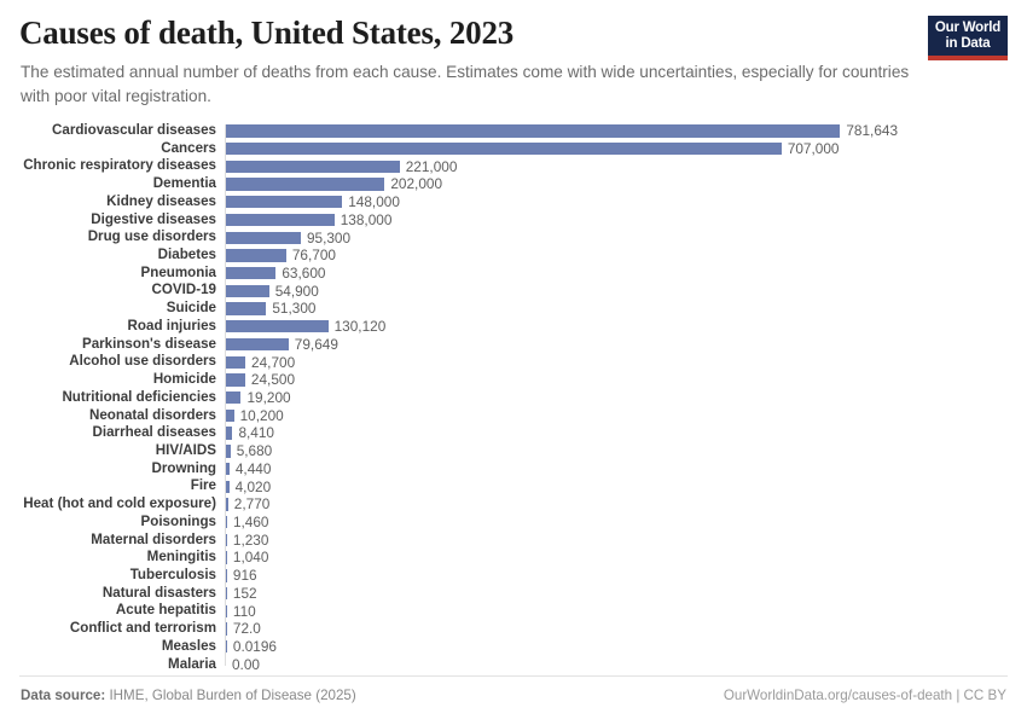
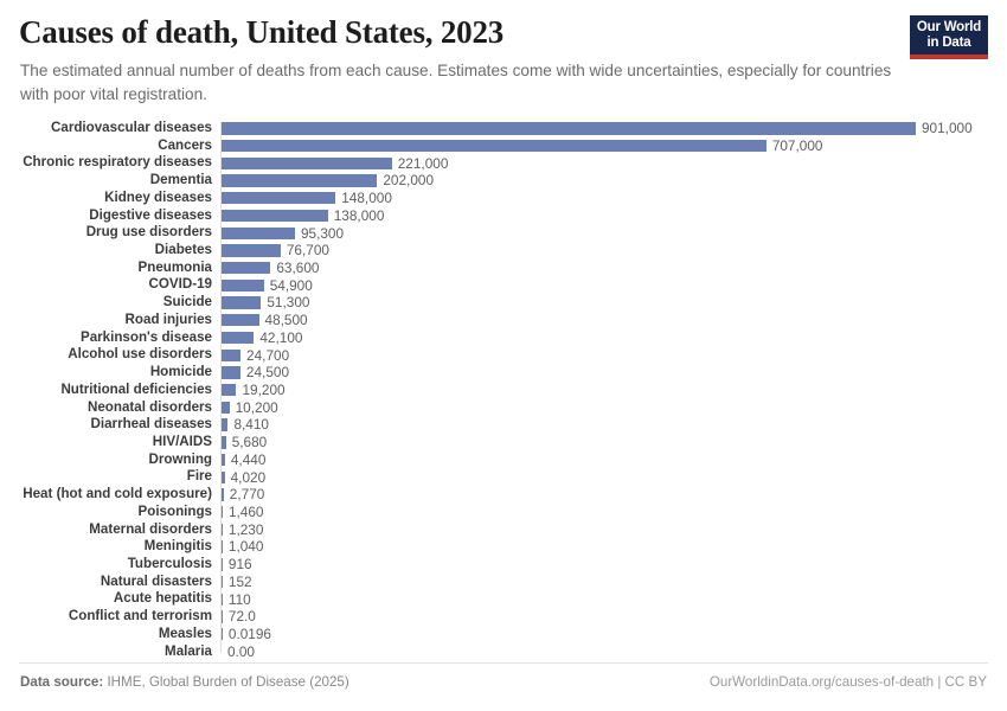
Cardiovascular diseases: 781,643 -> 901,000
Road injuries: 130,120 -> 48,500
Parkinson's disease: 79,649 -> 42,100
